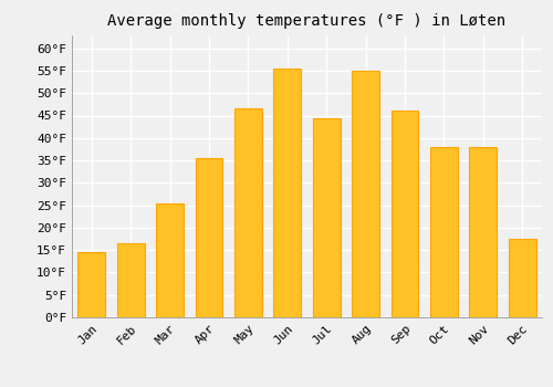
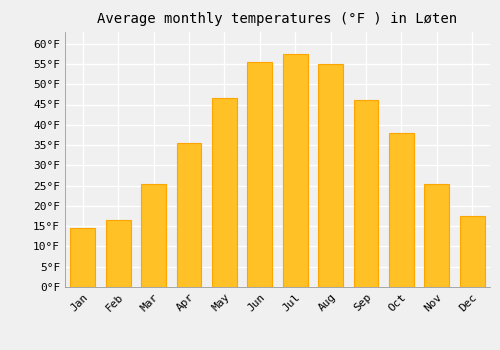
Jul: 44.5°F -> 57.5°F
Nov: 38.0°F -> 25.5°F
